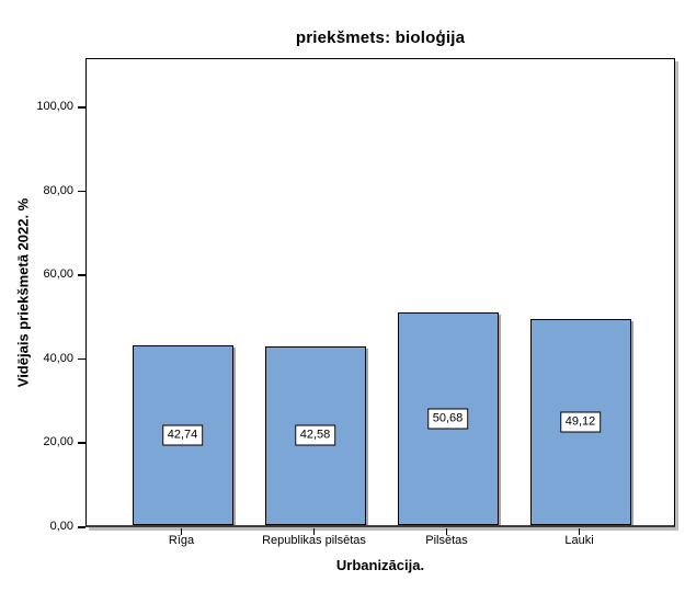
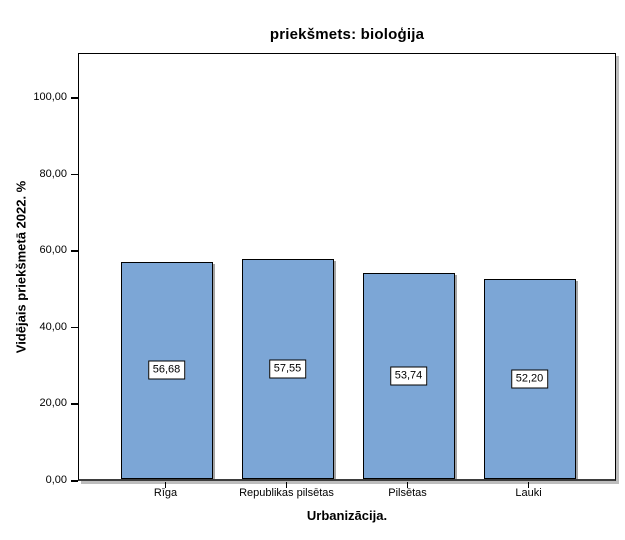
Rīga: 42,74 -> 56,68
Republikas pilsētas: 42,58 -> 57,55
Pilsētas: 50,68 -> 53,74
Lauki: 49,12 -> 52,20
